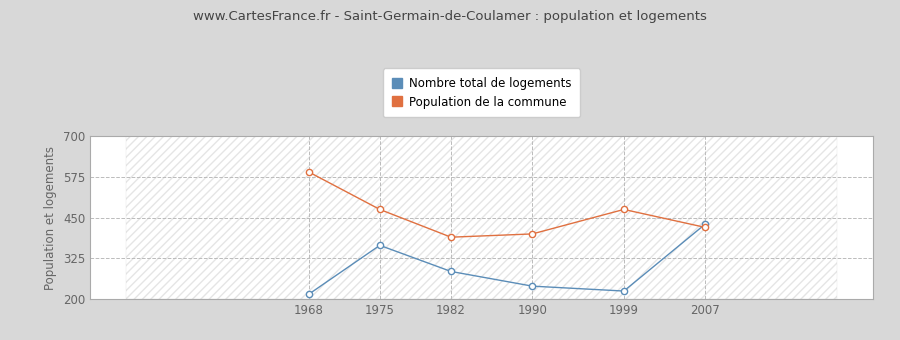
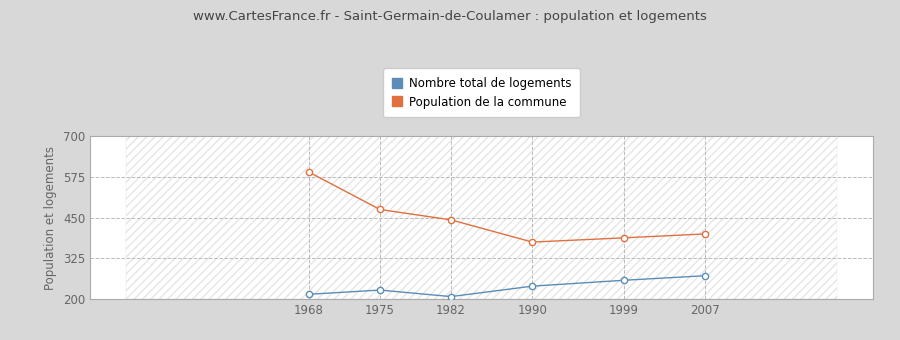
Nombre total de logements/1975: 365 -> 228
Nombre total de logements/1982: 285 -> 208
Population de la commune/1982: 390 -> 443
Population de la commune/1990: 400 -> 375
Nombre total de logements/1999: 225 -> 258
Population de la commune/1999: 475 -> 388
Nombre total de logements/2007: 430 -> 272
Population de la commune/2007: 420 -> 400
